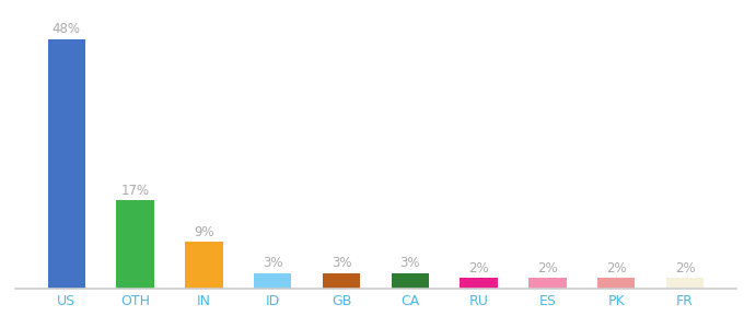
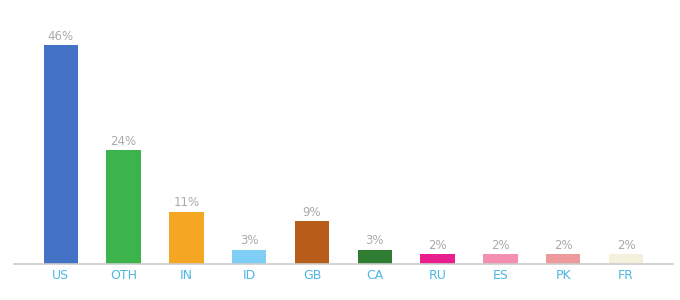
US: 48% -> 46%
OTH: 17% -> 24%
IN: 9% -> 11%
GB: 3% -> 9%
